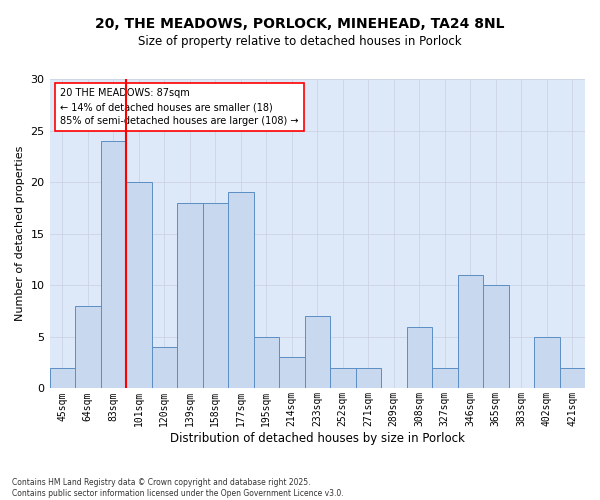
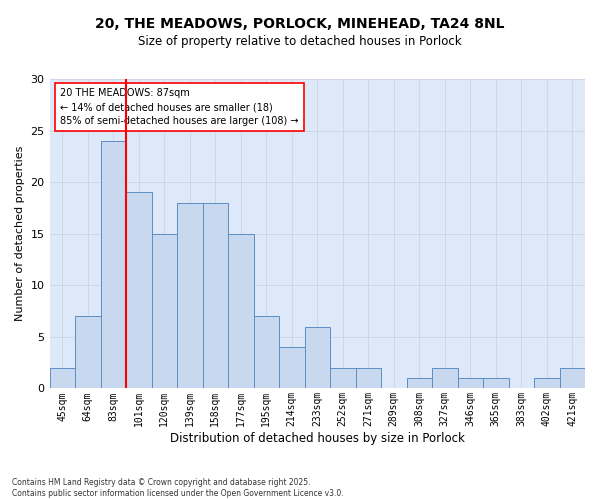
64sqm: 8 -> 7
101sqm: 20 -> 19
120sqm: 4 -> 15
177sqm: 19 -> 15
195sqm: 5 -> 7
214sqm: 3 -> 4
233sqm: 7 -> 6
308sqm: 6 -> 1
346sqm: 11 -> 1
365sqm: 10 -> 1
402sqm: 5 -> 1
